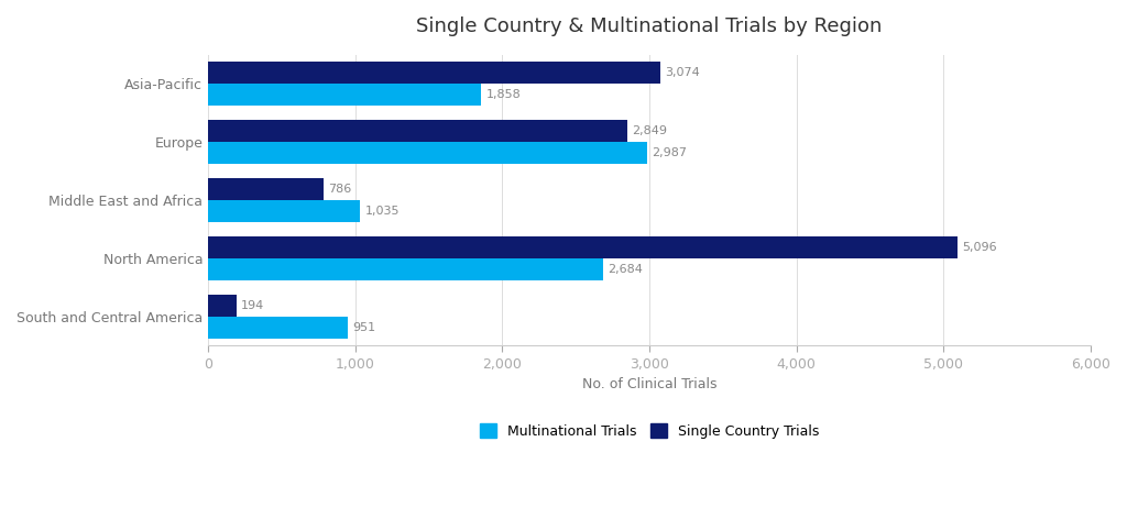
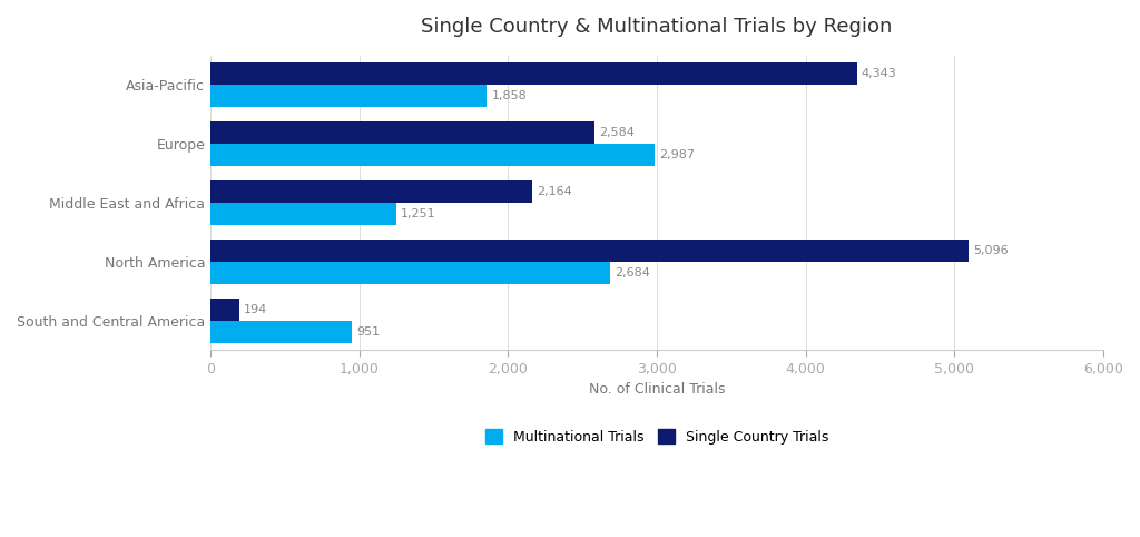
Single Country Trials/Asia-Pacific: 3,074 -> 4,343
Single Country Trials/Europe: 2,849 -> 2,584
Single Country Trials/Middle East and Africa: 786 -> 2,164
Multinational Trials/Middle East and Africa: 1,035 -> 1,251
